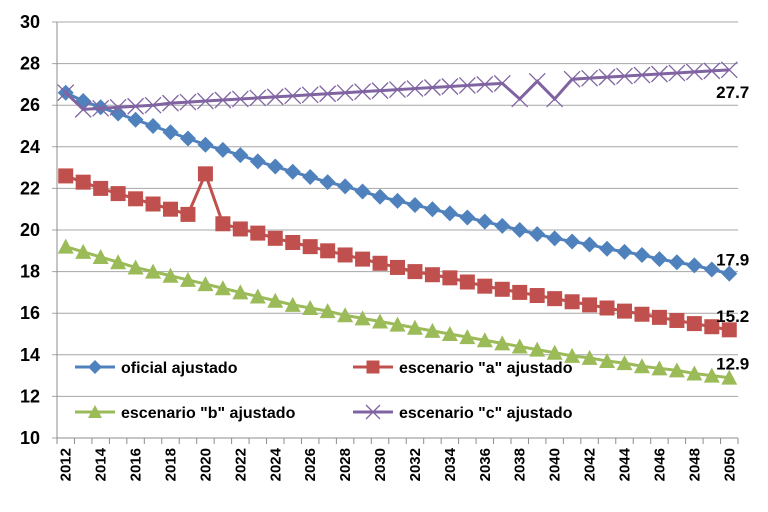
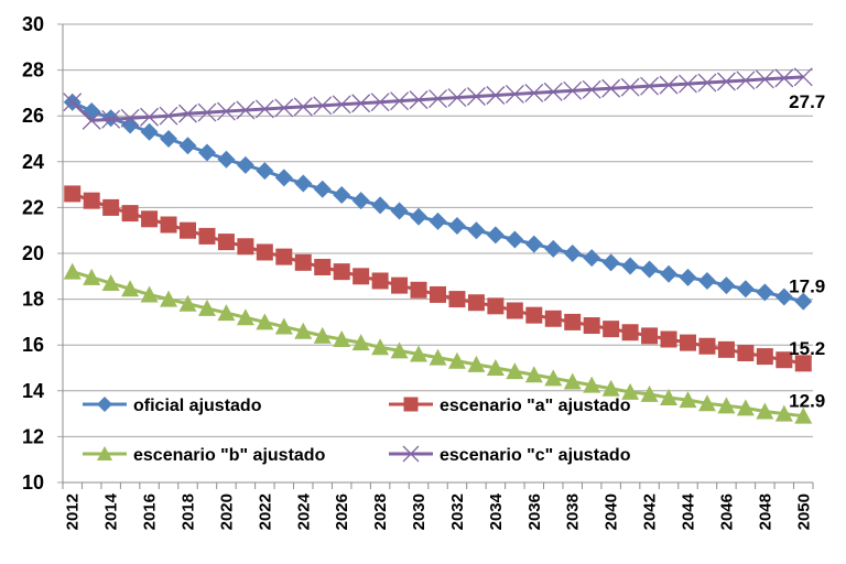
escenario "a" ajustado/2020: 22.7 -> 20.5
escenario "c" ajustado/2038: 26.3 -> 27.1
escenario "c" ajustado/2040: 26.3 -> 27.2
